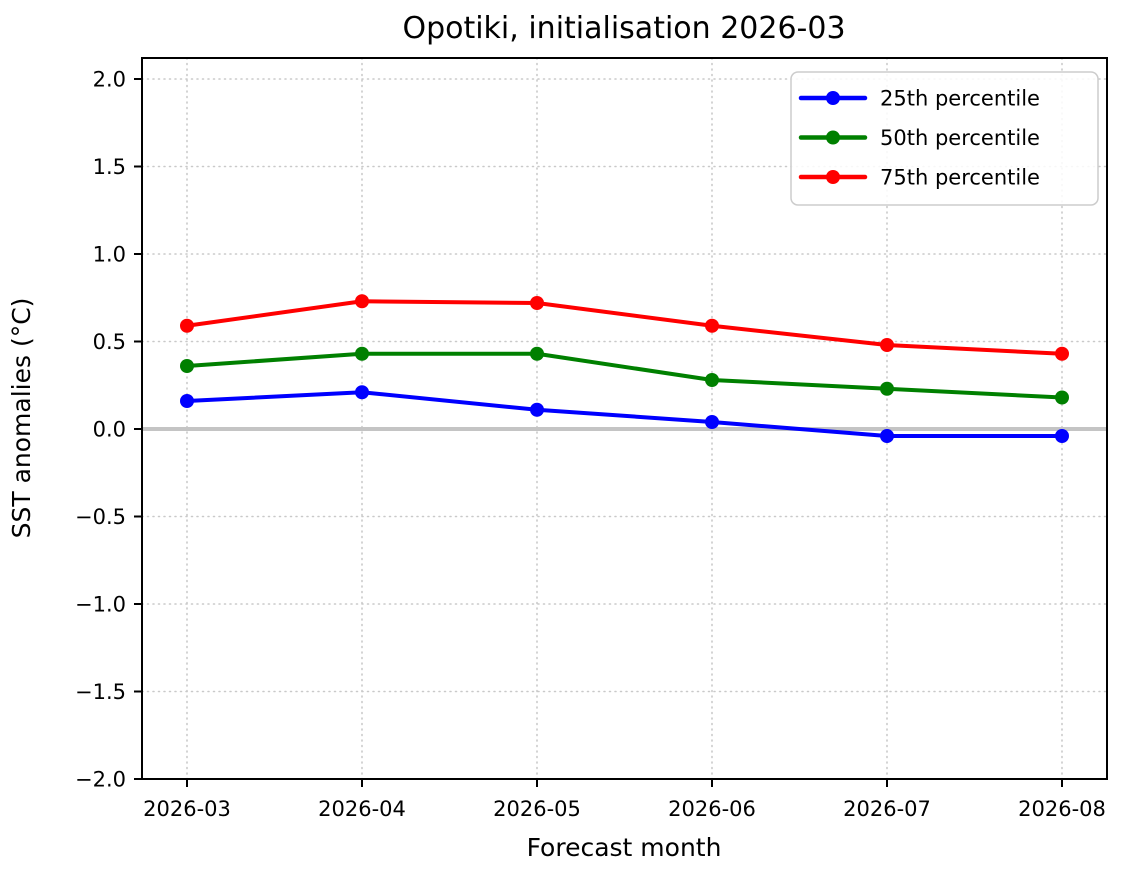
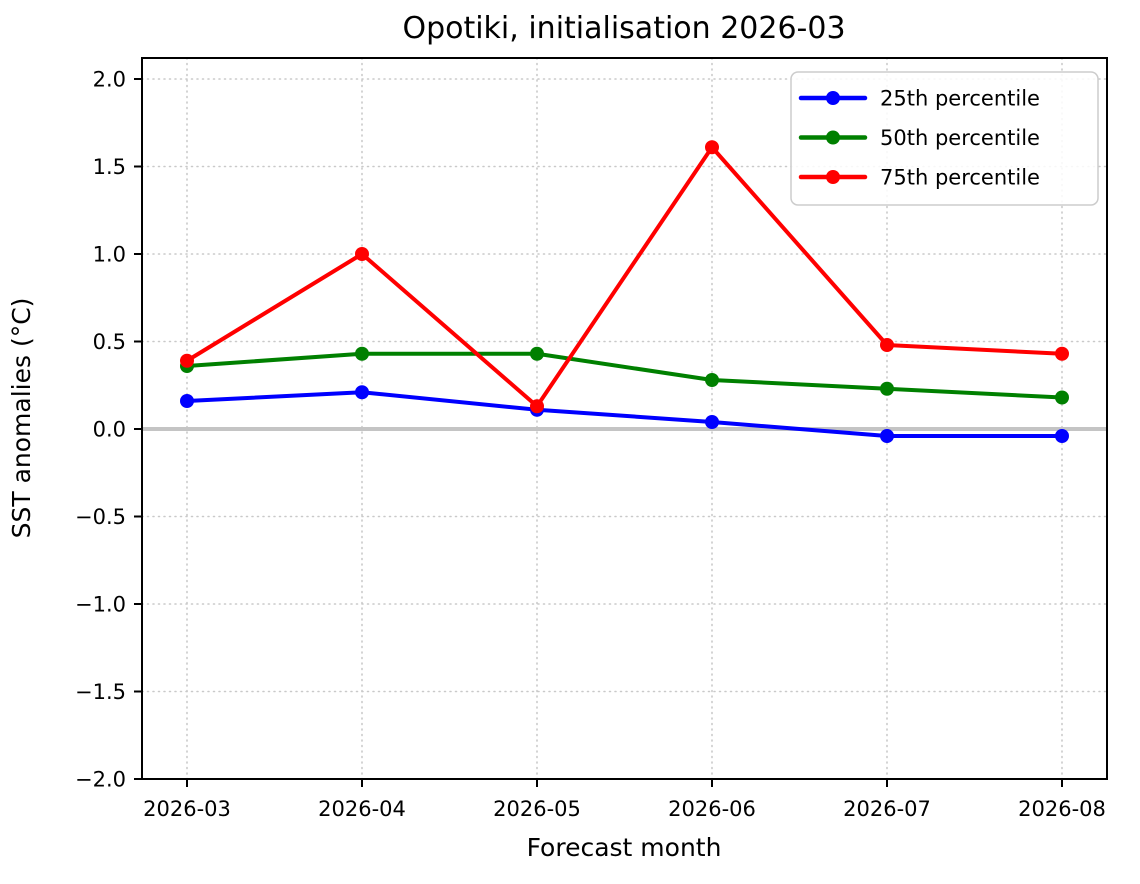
75th percentile/2026-03: 0.59 -> 0.39
75th percentile/2026-04: 0.73 -> 1.00
75th percentile/2026-05: 0.72 -> 0.13
75th percentile/2026-06: 0.59 -> 1.61
